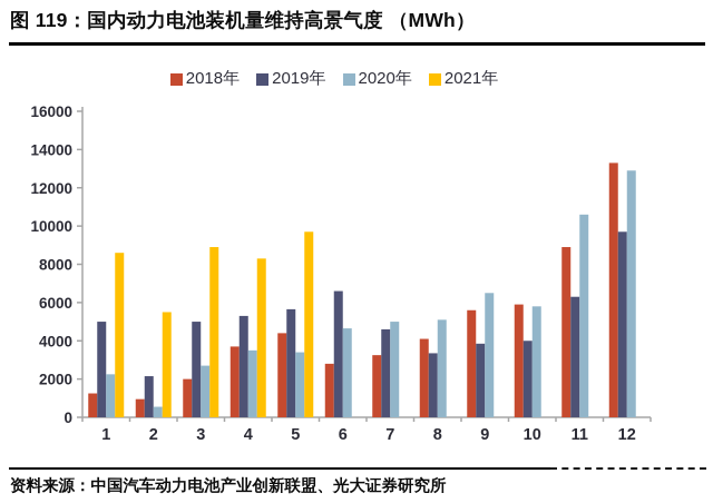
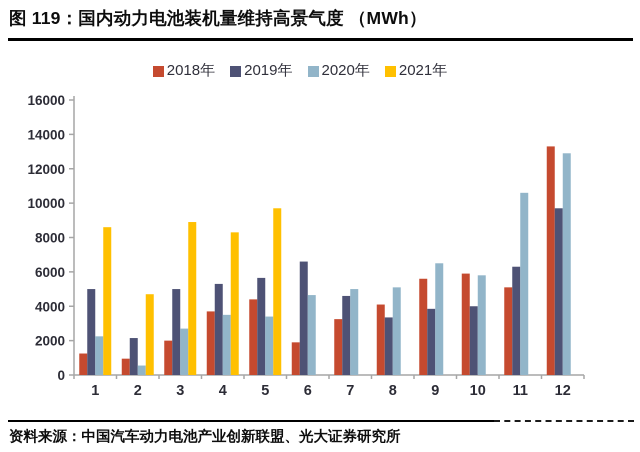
2021年/2: 5500 -> 4700
2018年/6: 2800 -> 1900
2018年/11: 8900 -> 5100
